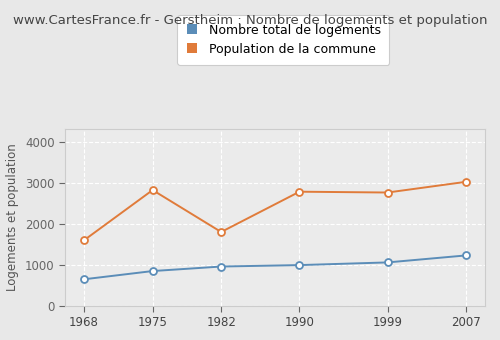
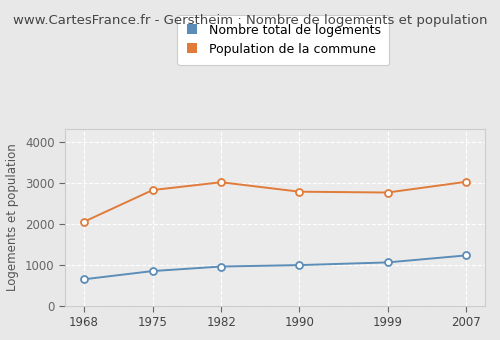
Population de la commune/1968: 1600 -> 2050
Population de la commune/1982: 1800 -> 3010
